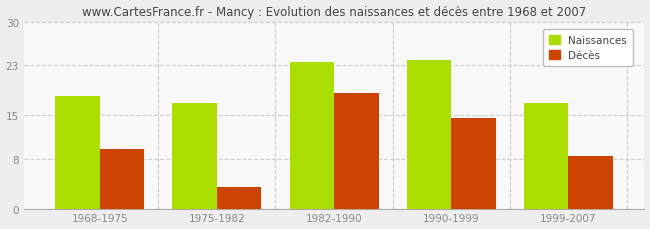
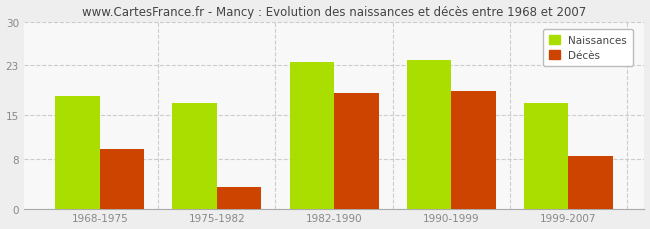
Décès/1990-1999: 14.5 -> 18.8
